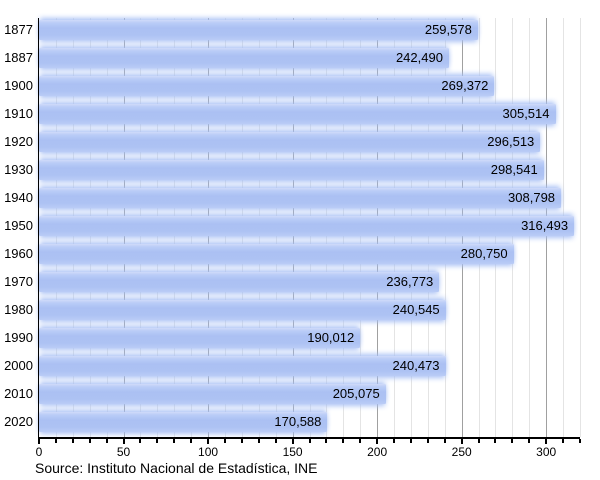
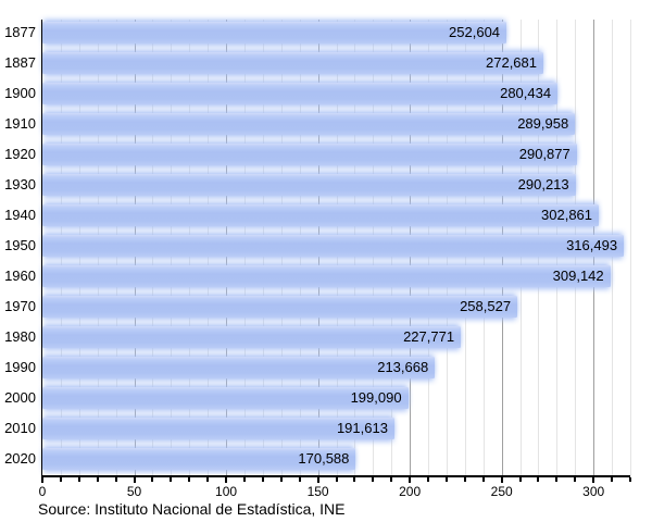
1877: 259,578 -> 252,604
1887: 242,490 -> 272,681
1900: 269,372 -> 280,434
1910: 305,514 -> 289,958
1920: 296,513 -> 290,877
1930: 298,541 -> 290,213
1940: 308,798 -> 302,861
1960: 280,750 -> 309,142
1970: 236,773 -> 258,527
1980: 240,545 -> 227,771
1990: 190,012 -> 213,668
2000: 240,473 -> 199,090
2010: 205,075 -> 191,613
